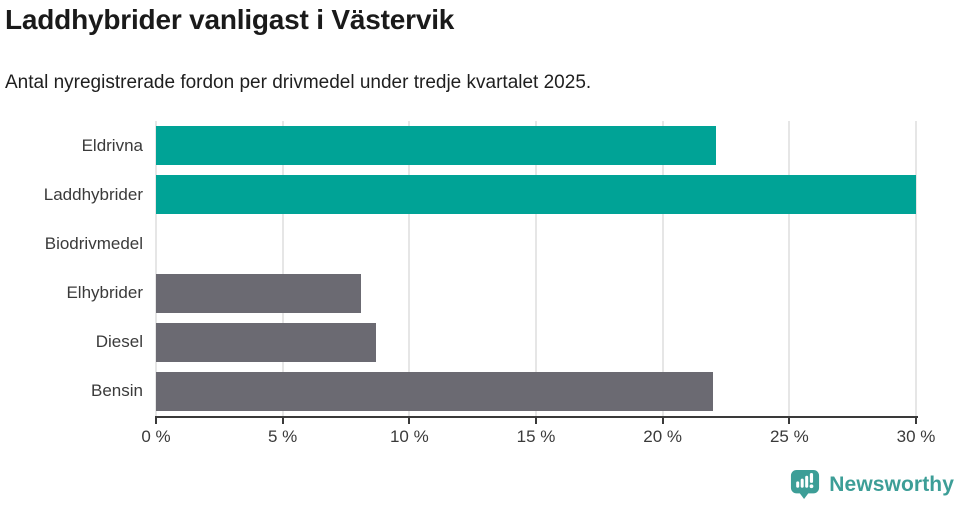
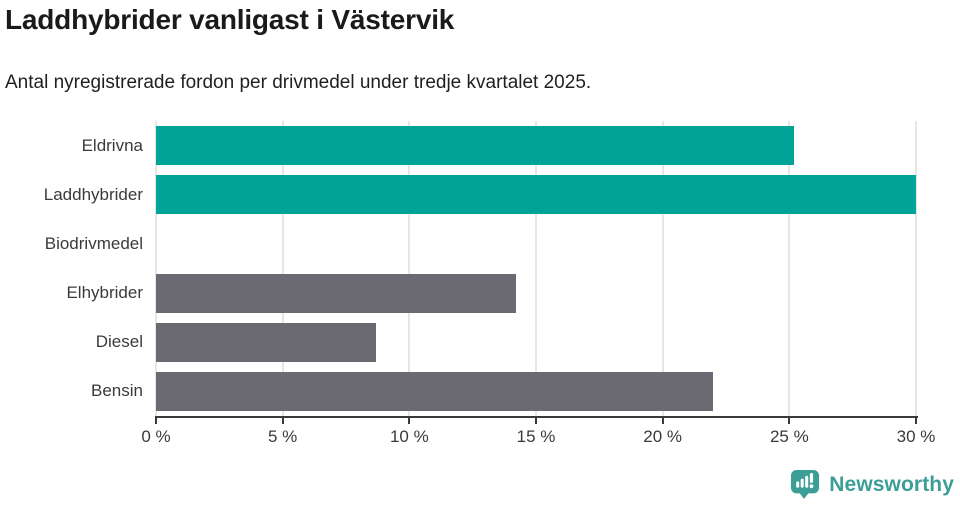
Eldrivna: 22.1% -> 25.2%
Elhybrider: 8.1% -> 14.2%
